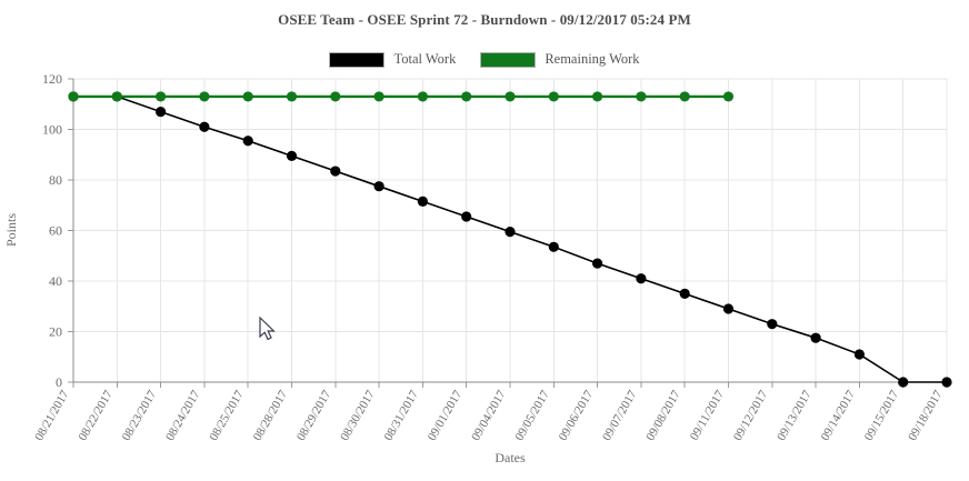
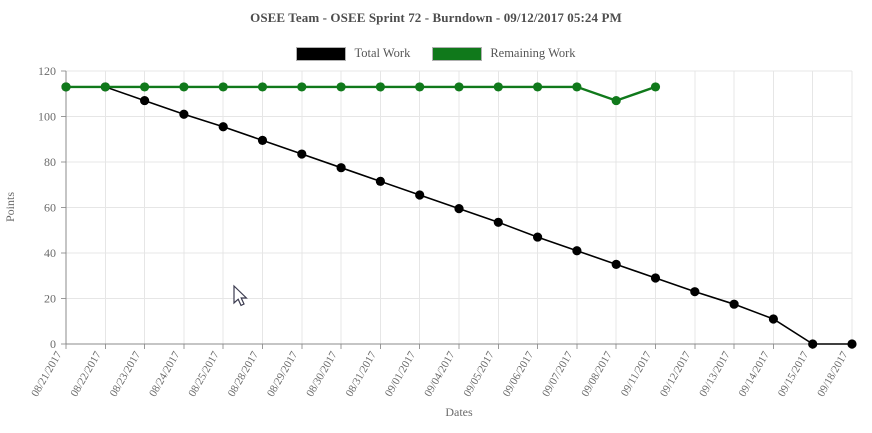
Remaining Work/09/08/2017: 113 -> 107
